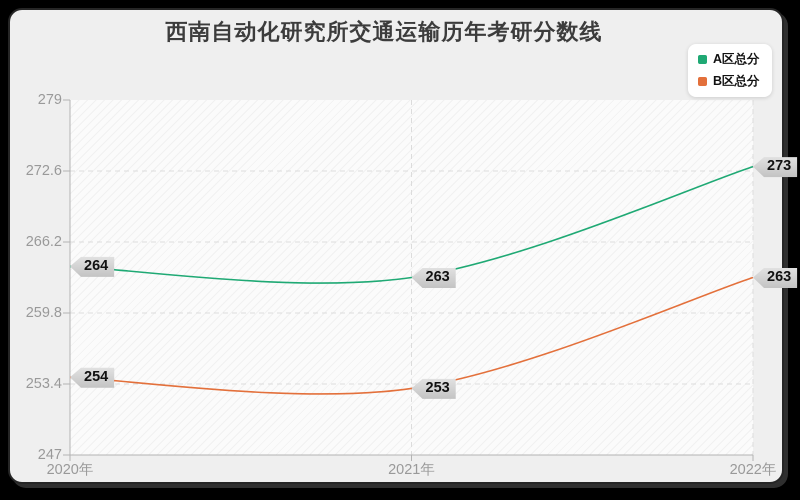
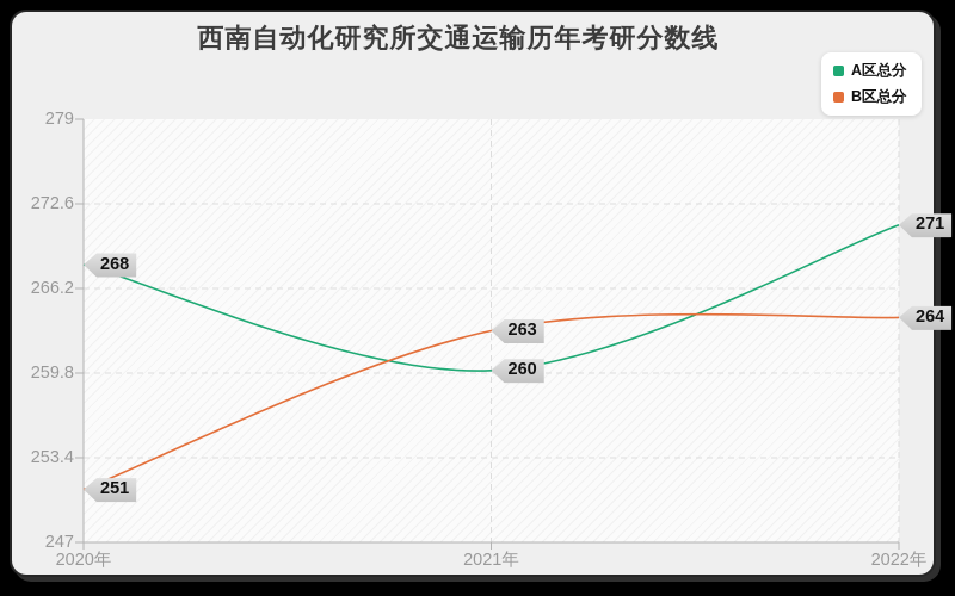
A区总分/2020年: 264 -> 268
B区总分/2020年: 254 -> 251
A区总分/2021年: 263 -> 260
B区总分/2021年: 253 -> 263
A区总分/2022年: 273 -> 271
B区总分/2022年: 263 -> 264
